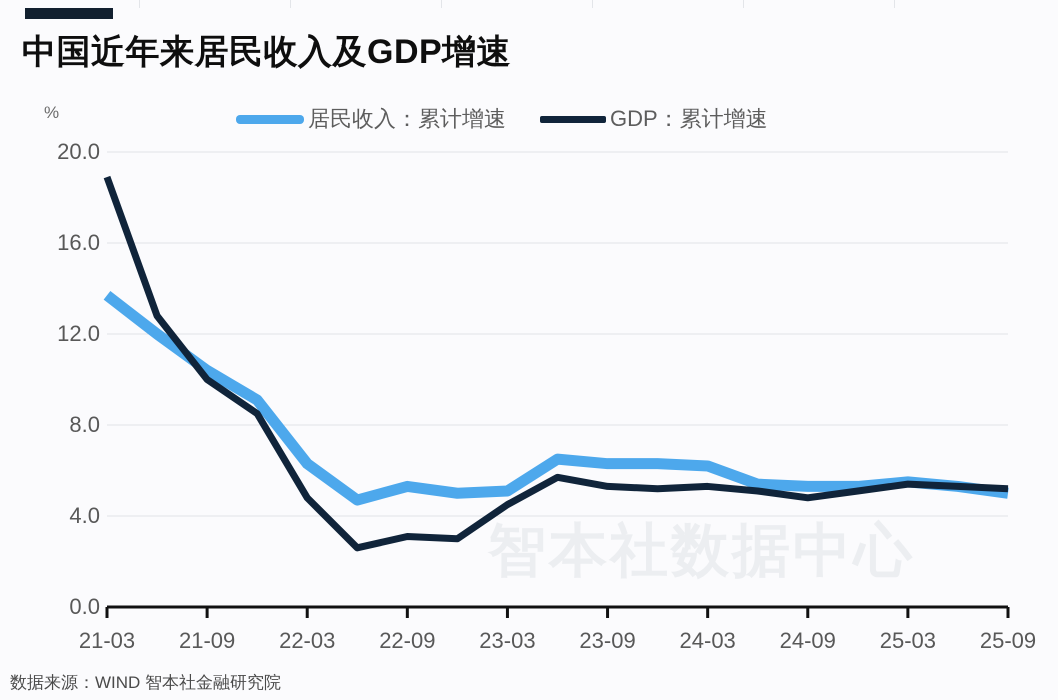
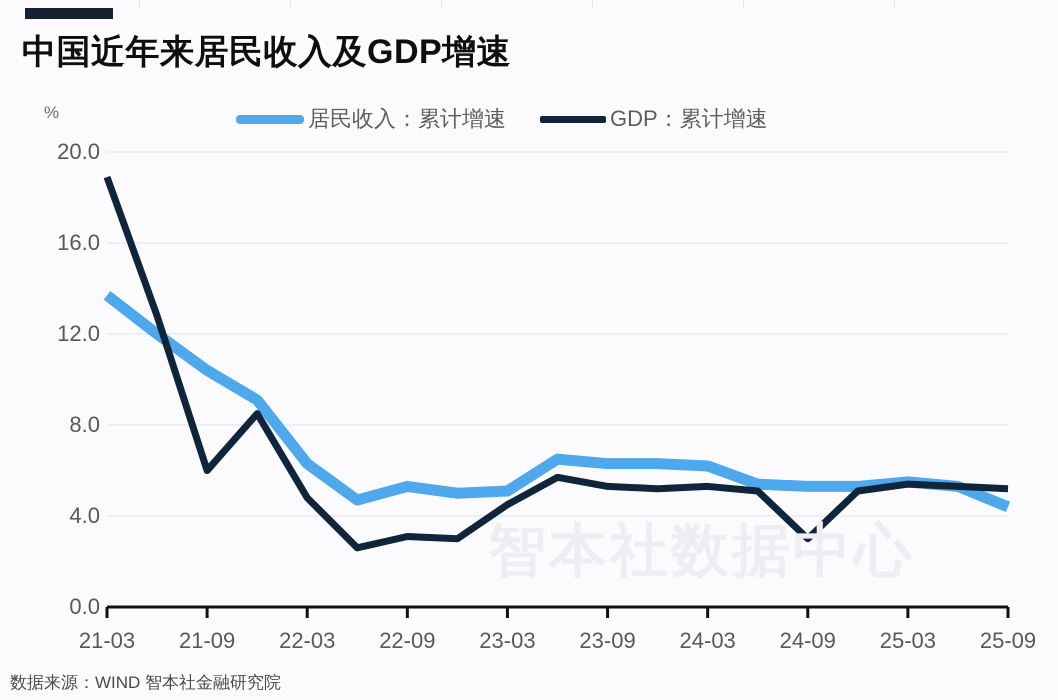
GDP：累计增速/21-09: 10.0 -> 6.0
GDP：累计增速/24-09: 4.8 -> 3.0
居民收入：累计增速/25-09: 5.0 -> 4.4
